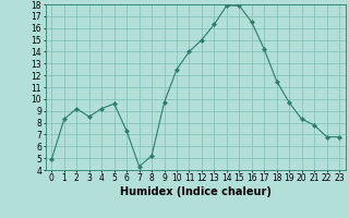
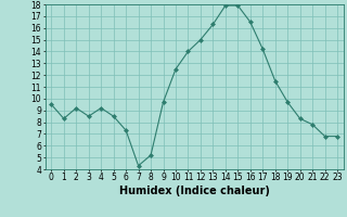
0: 4.9 -> 9.5
5: 9.6 -> 8.5
